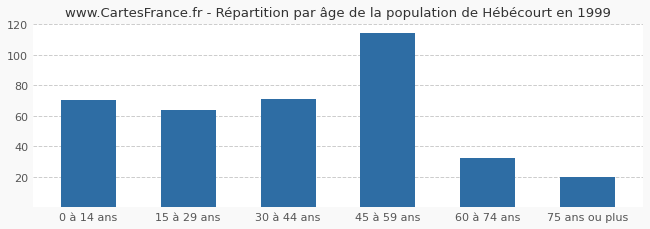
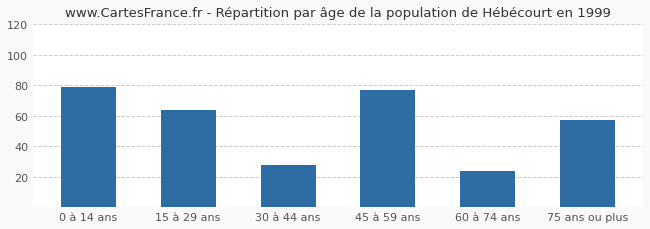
0 à 14 ans: 70 -> 79
30 à 44 ans: 71 -> 28
45 à 59 ans: 114 -> 77
60 à 74 ans: 32 -> 24
75 ans ou plus: 20 -> 57
